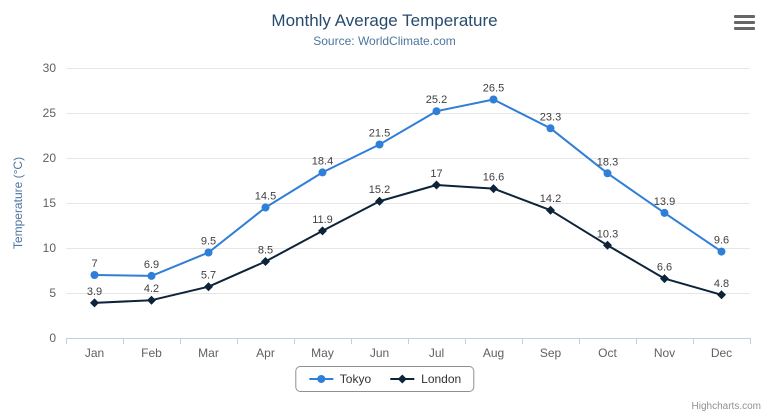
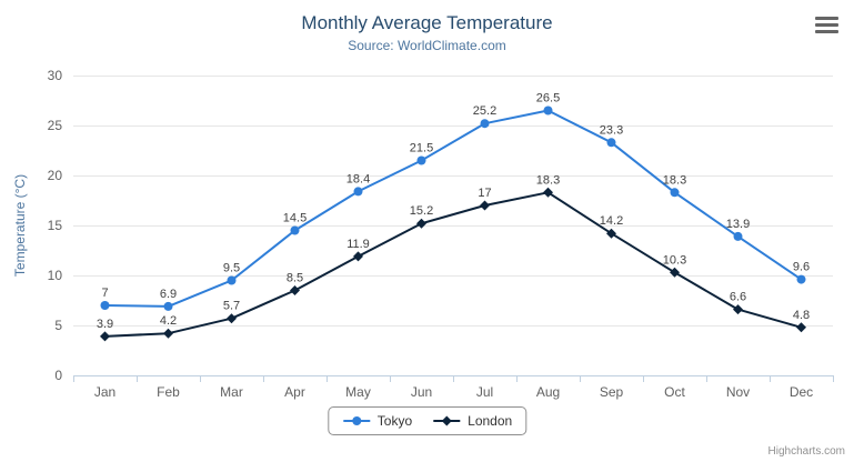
London/Aug: 16.6 -> 18.3
